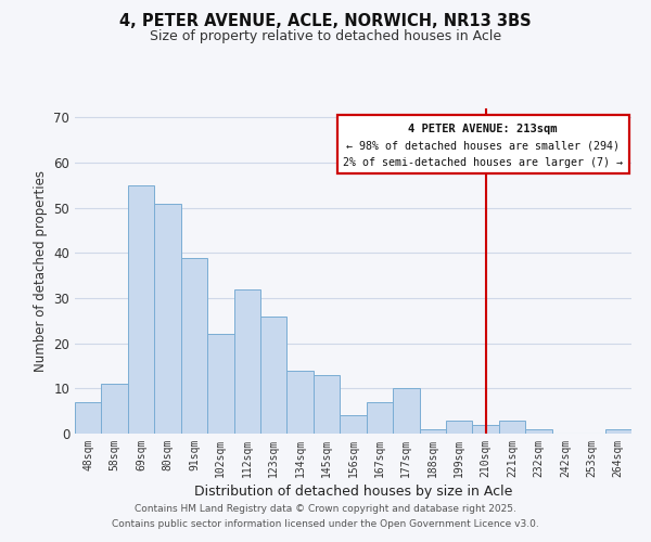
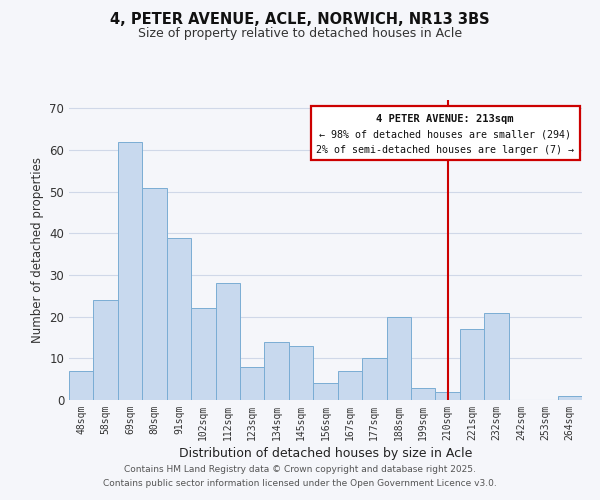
58sqm: 11 -> 24
69sqm: 55 -> 62
112sqm: 32 -> 28
123sqm: 26 -> 8
188sqm: 1 -> 20
221sqm: 3 -> 17
232sqm: 1 -> 21
